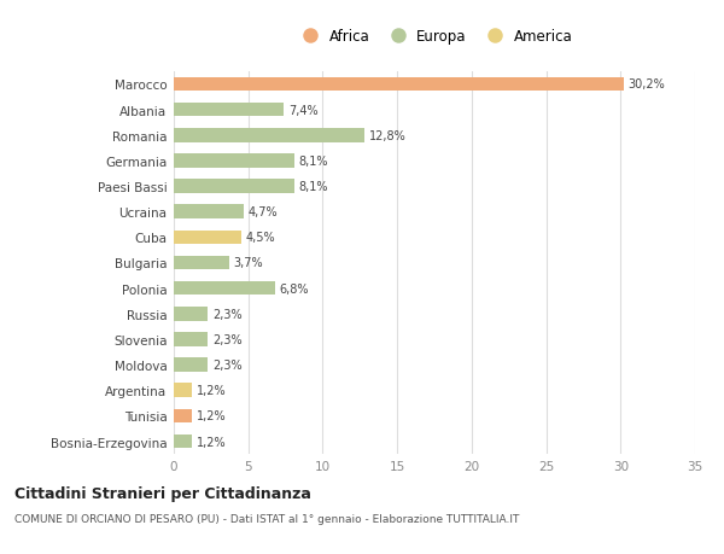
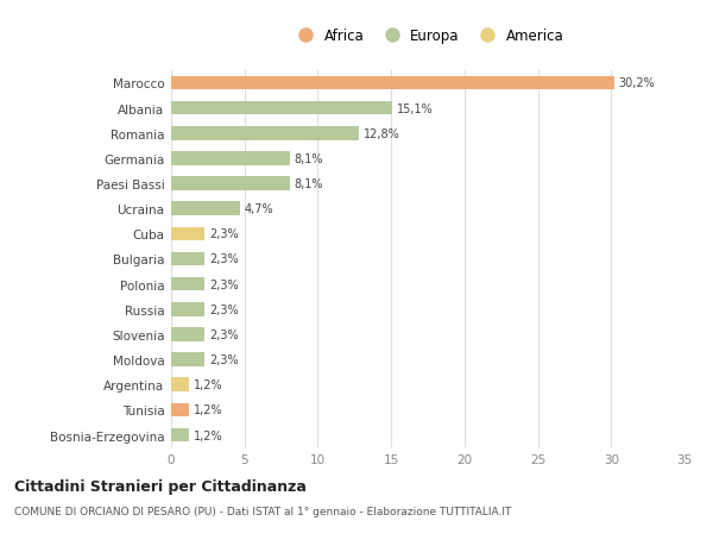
Albania: 7,4% -> 15,1%
Cuba: 4,5% -> 2,3%
Bulgaria: 3,7% -> 2,3%
Polonia: 6,8% -> 2,3%
